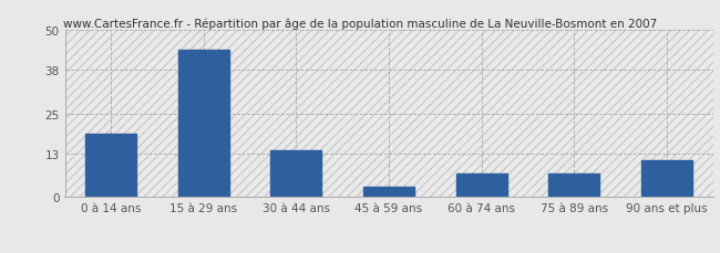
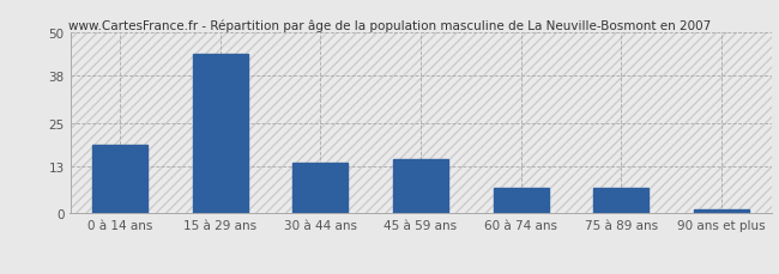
45 à 59 ans: 3 -> 15
90 ans et plus: 11 -> 1
